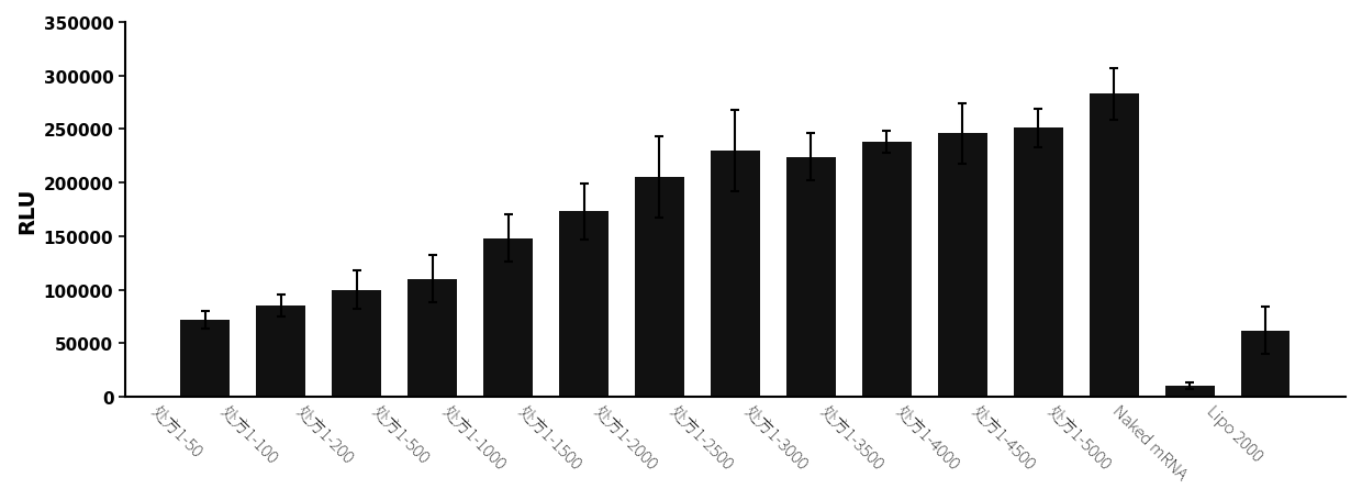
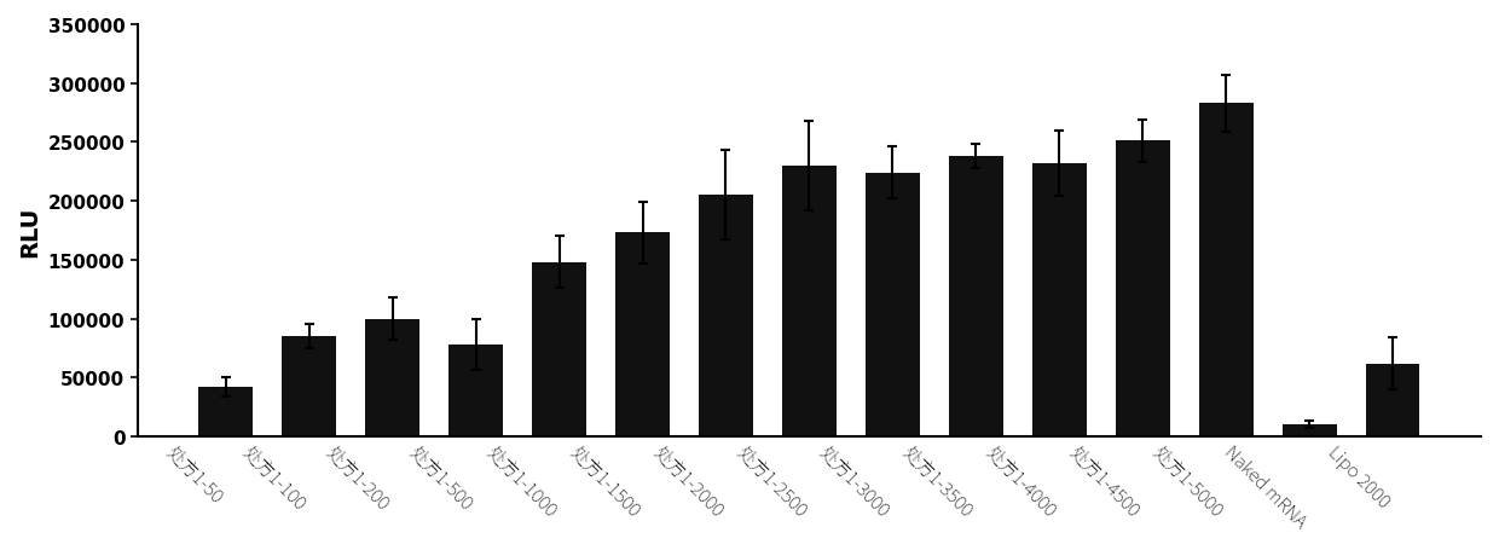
处方1-50: 72000 -> 42000
处方1-500: 110000 -> 78000
处方1-4000: 246000 -> 232000
